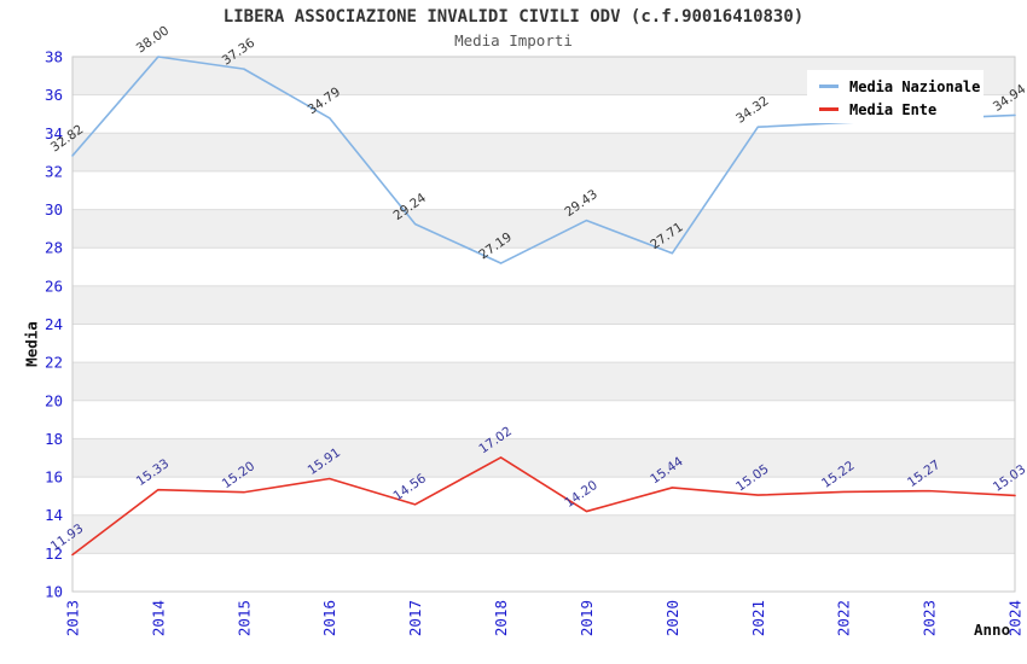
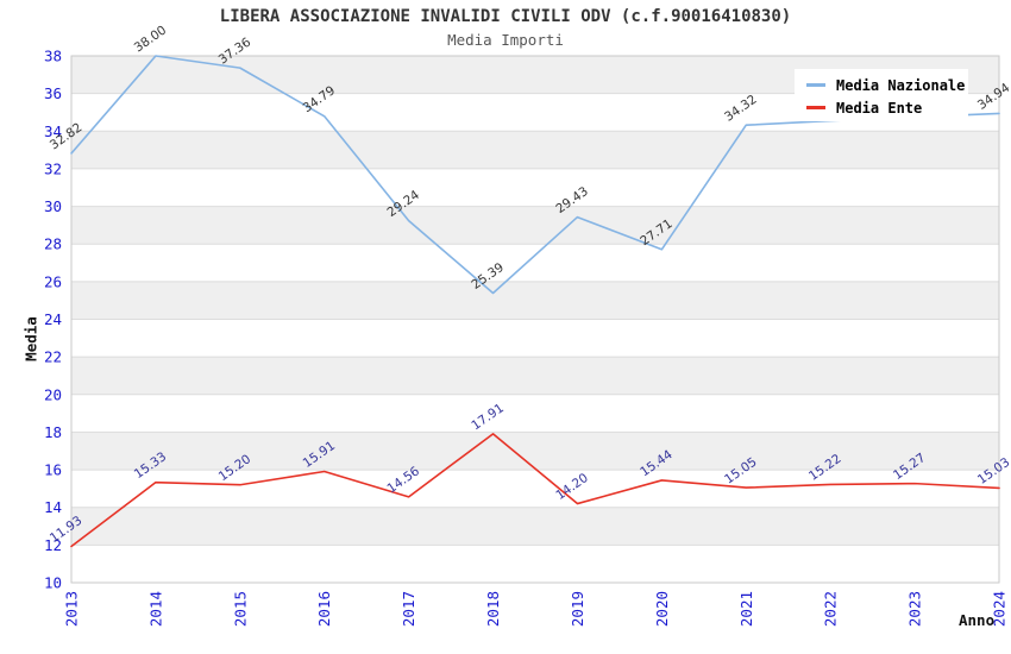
Media Nazionale/2018: 27.19 -> 25.39
Media Ente/2018: 17.02 -> 17.91
